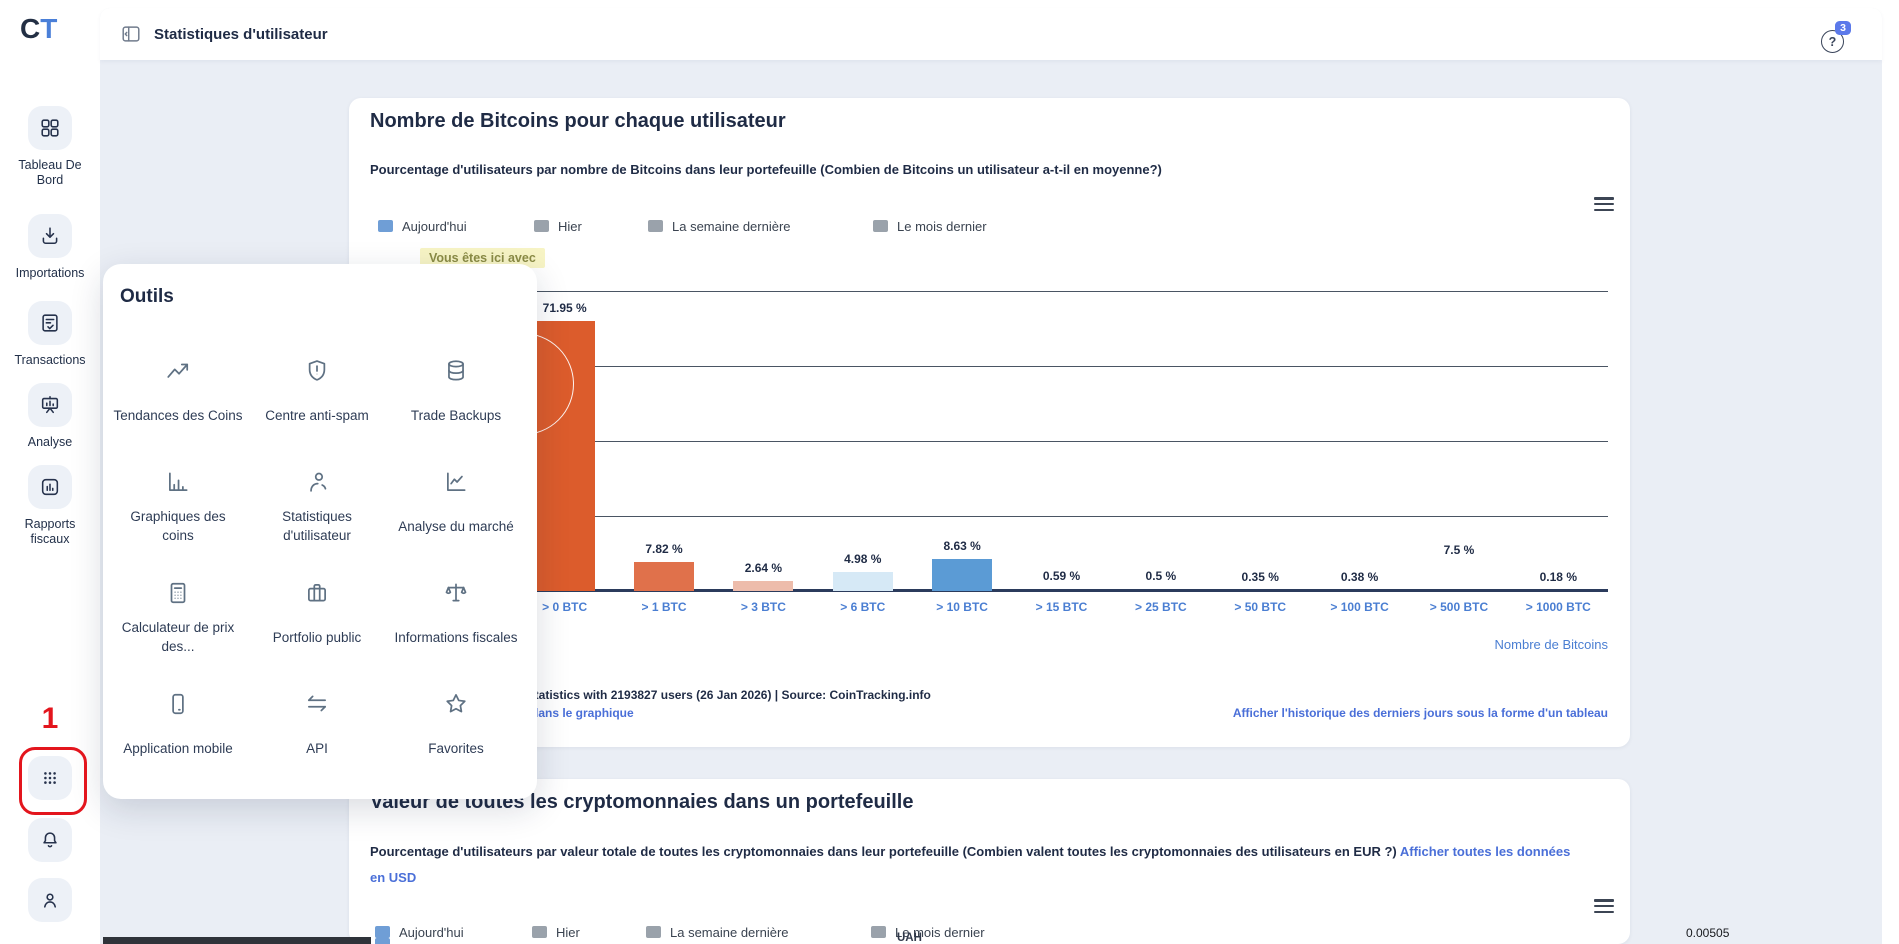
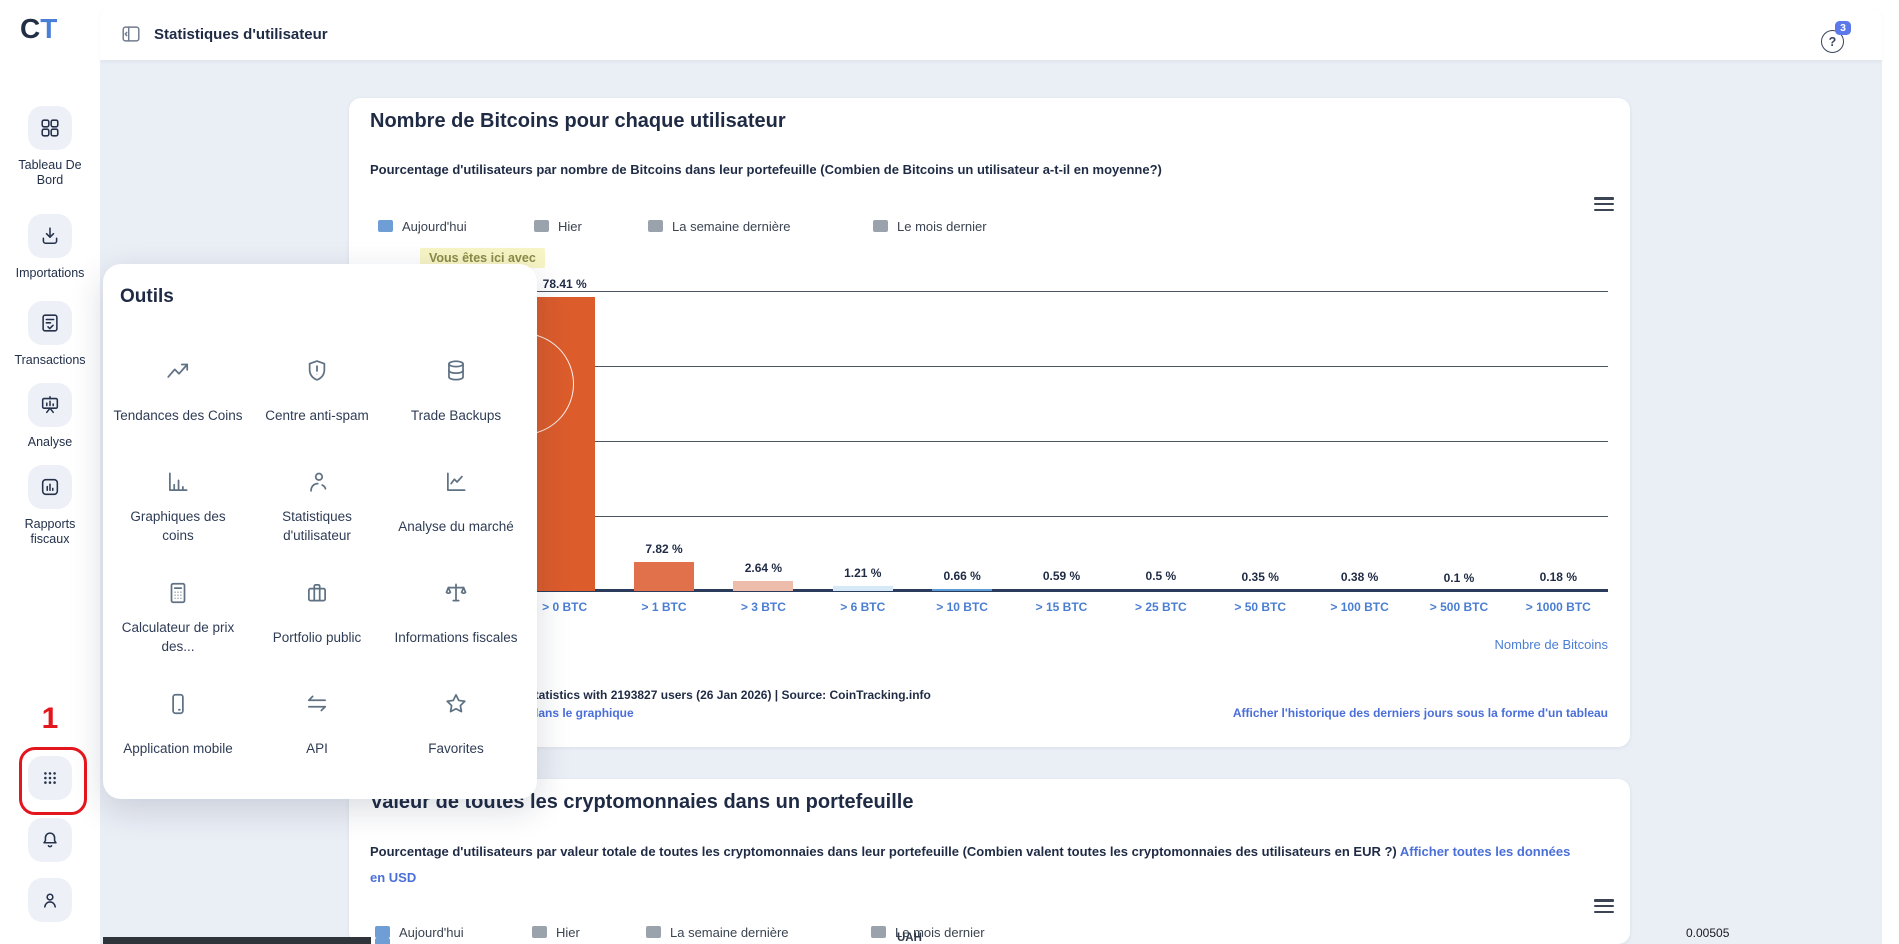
Nombre de Bitcoins pour chaque utilisateur/> 0 BTC: 71.95 -> 78.41
Nombre de Bitcoins pour chaque utilisateur/> 6 BTC: 4.98 -> 1.21
Nombre de Bitcoins pour chaque utilisateur/> 10 BTC: 8.63 -> 0.66
Nombre de Bitcoins pour chaque utilisateur/> 500 BTC: 7.5 -> 0.1
